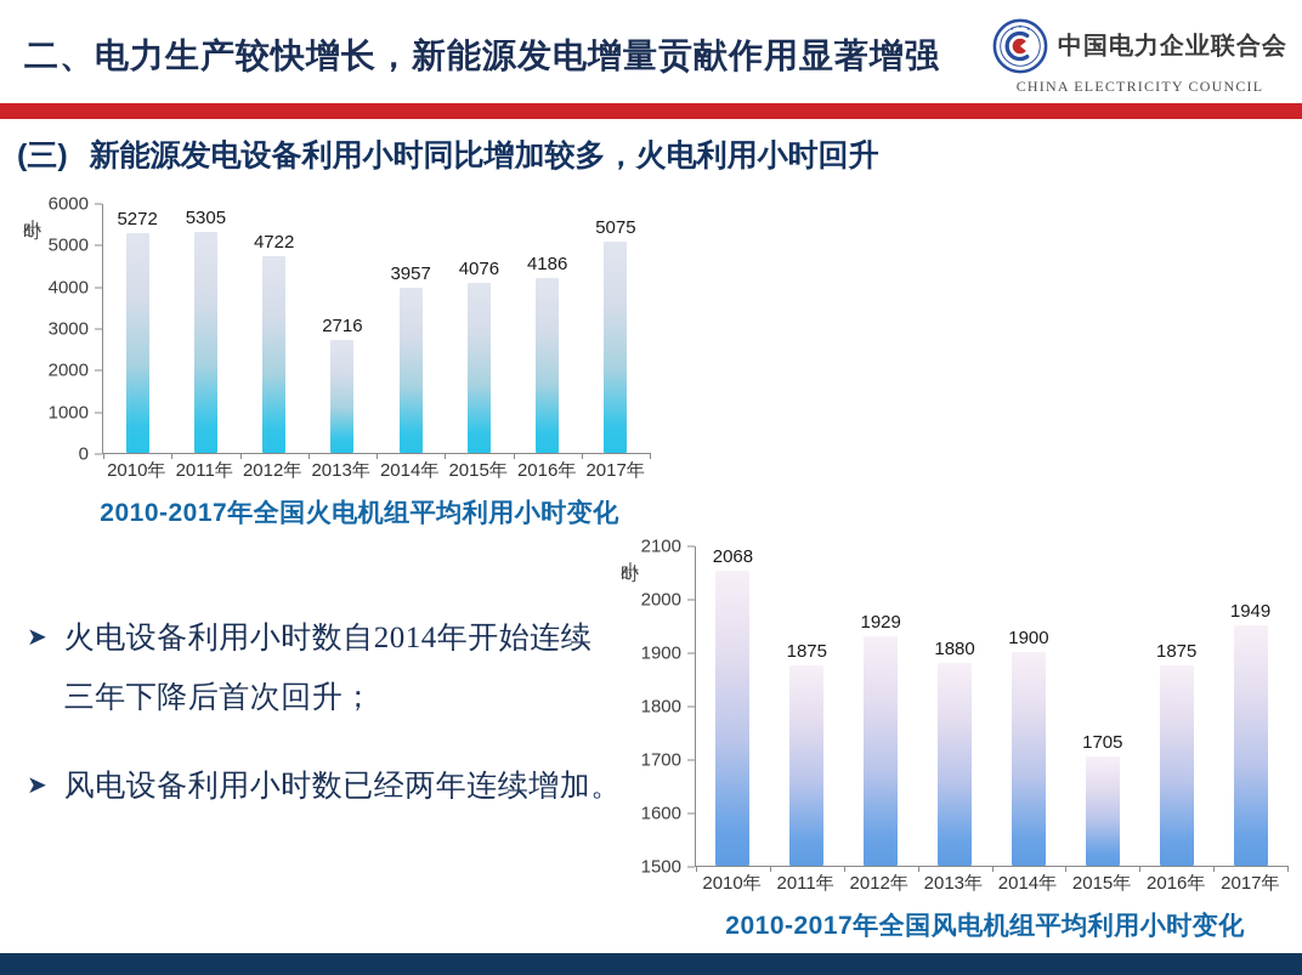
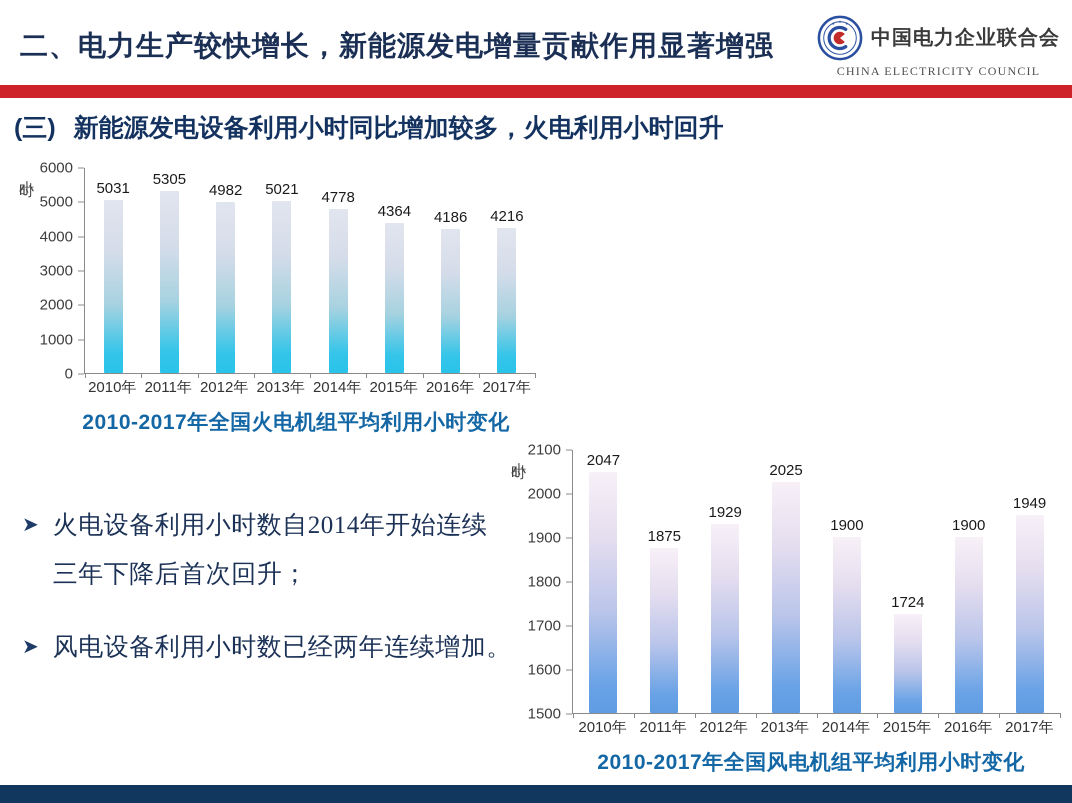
2010-2017年全国火电机组平均利用小时变化/2010年: 5272 -> 5031
2010-2017年全国火电机组平均利用小时变化/2012年: 4722 -> 4982
2010-2017年全国火电机组平均利用小时变化/2013年: 2716 -> 5021
2010-2017年全国火电机组平均利用小时变化/2014年: 3957 -> 4778
2010-2017年全国火电机组平均利用小时变化/2015年: 4076 -> 4364
2010-2017年全国火电机组平均利用小时变化/2017年: 5075 -> 4216
2010-2017年全国风电机组平均利用小时变化/2010年: 2068 -> 2047
2010-2017年全国风电机组平均利用小时变化/2013年: 1880 -> 2025
2010-2017年全国风电机组平均利用小时变化/2015年: 1705 -> 1724
2010-2017年全国风电机组平均利用小时变化/2016年: 1875 -> 1900
